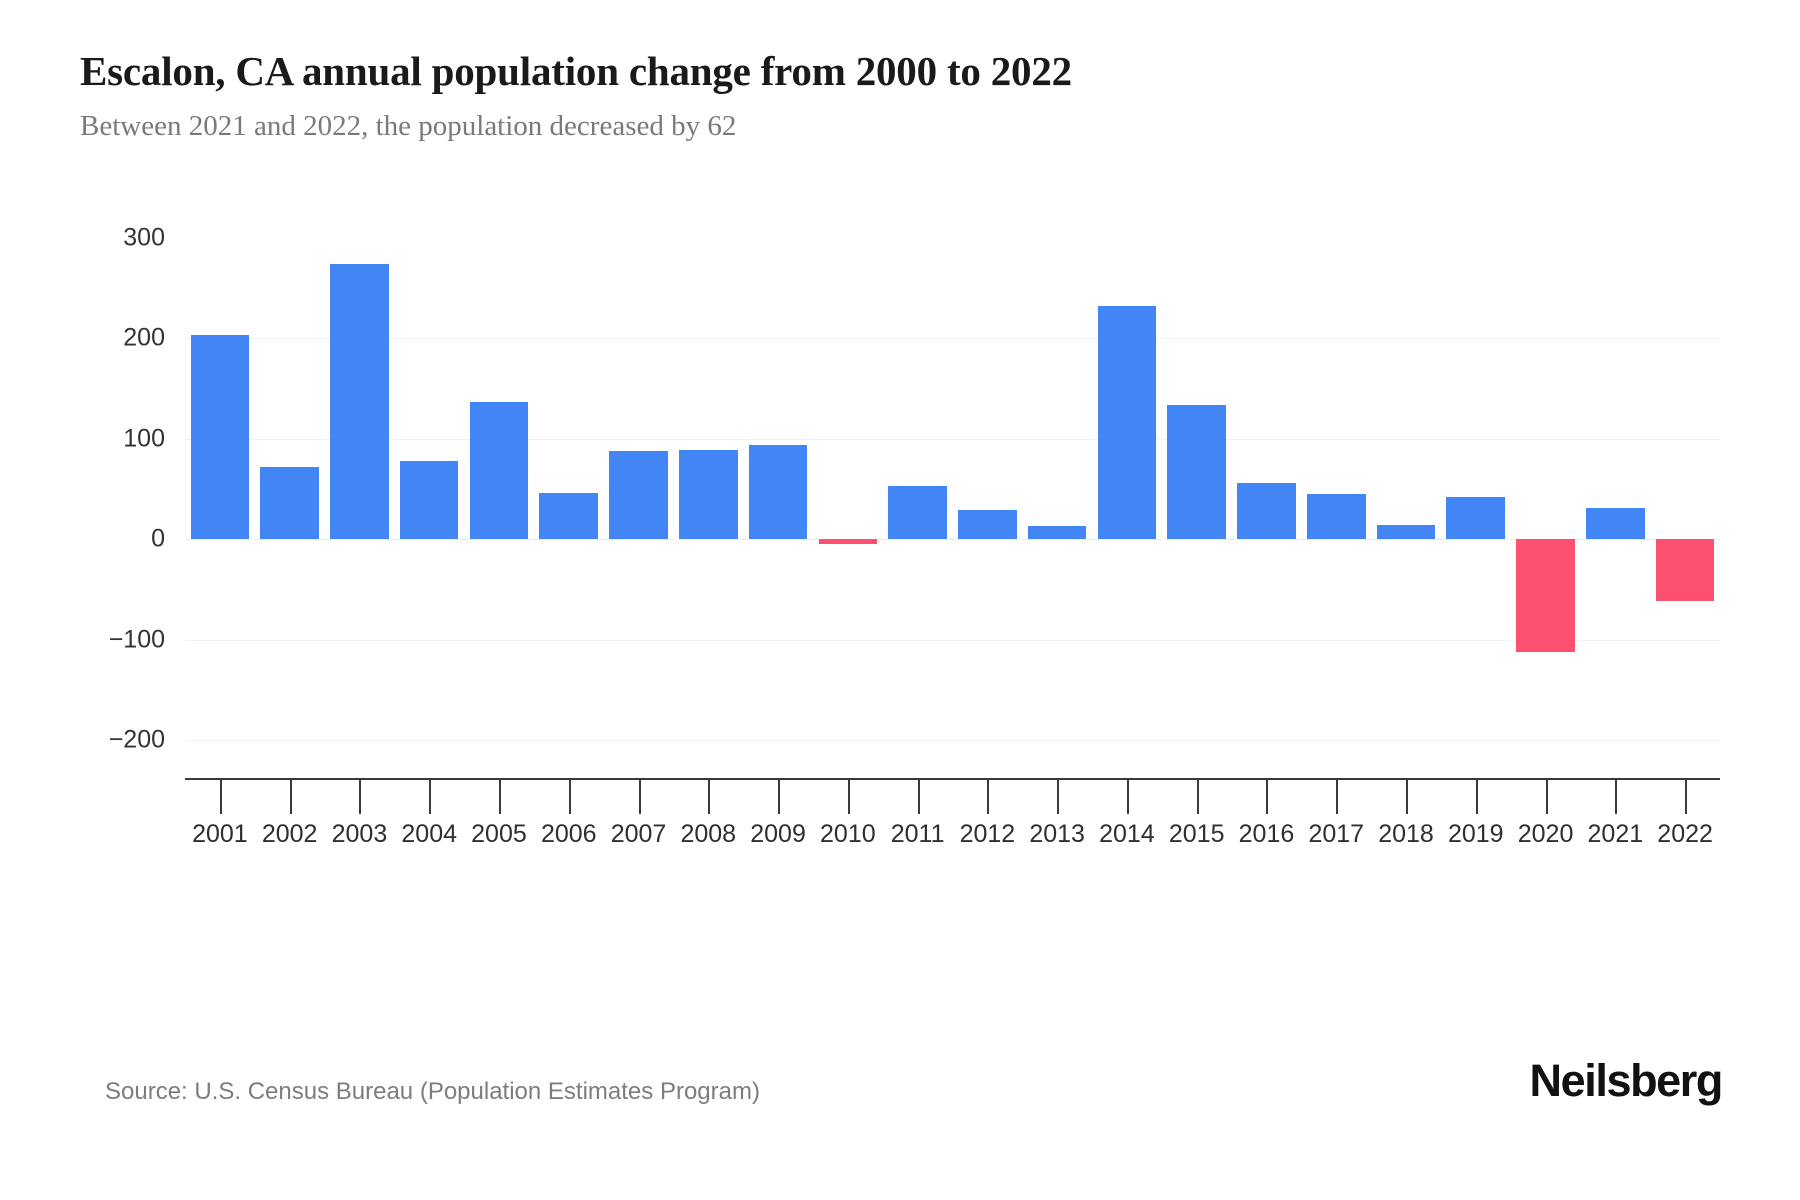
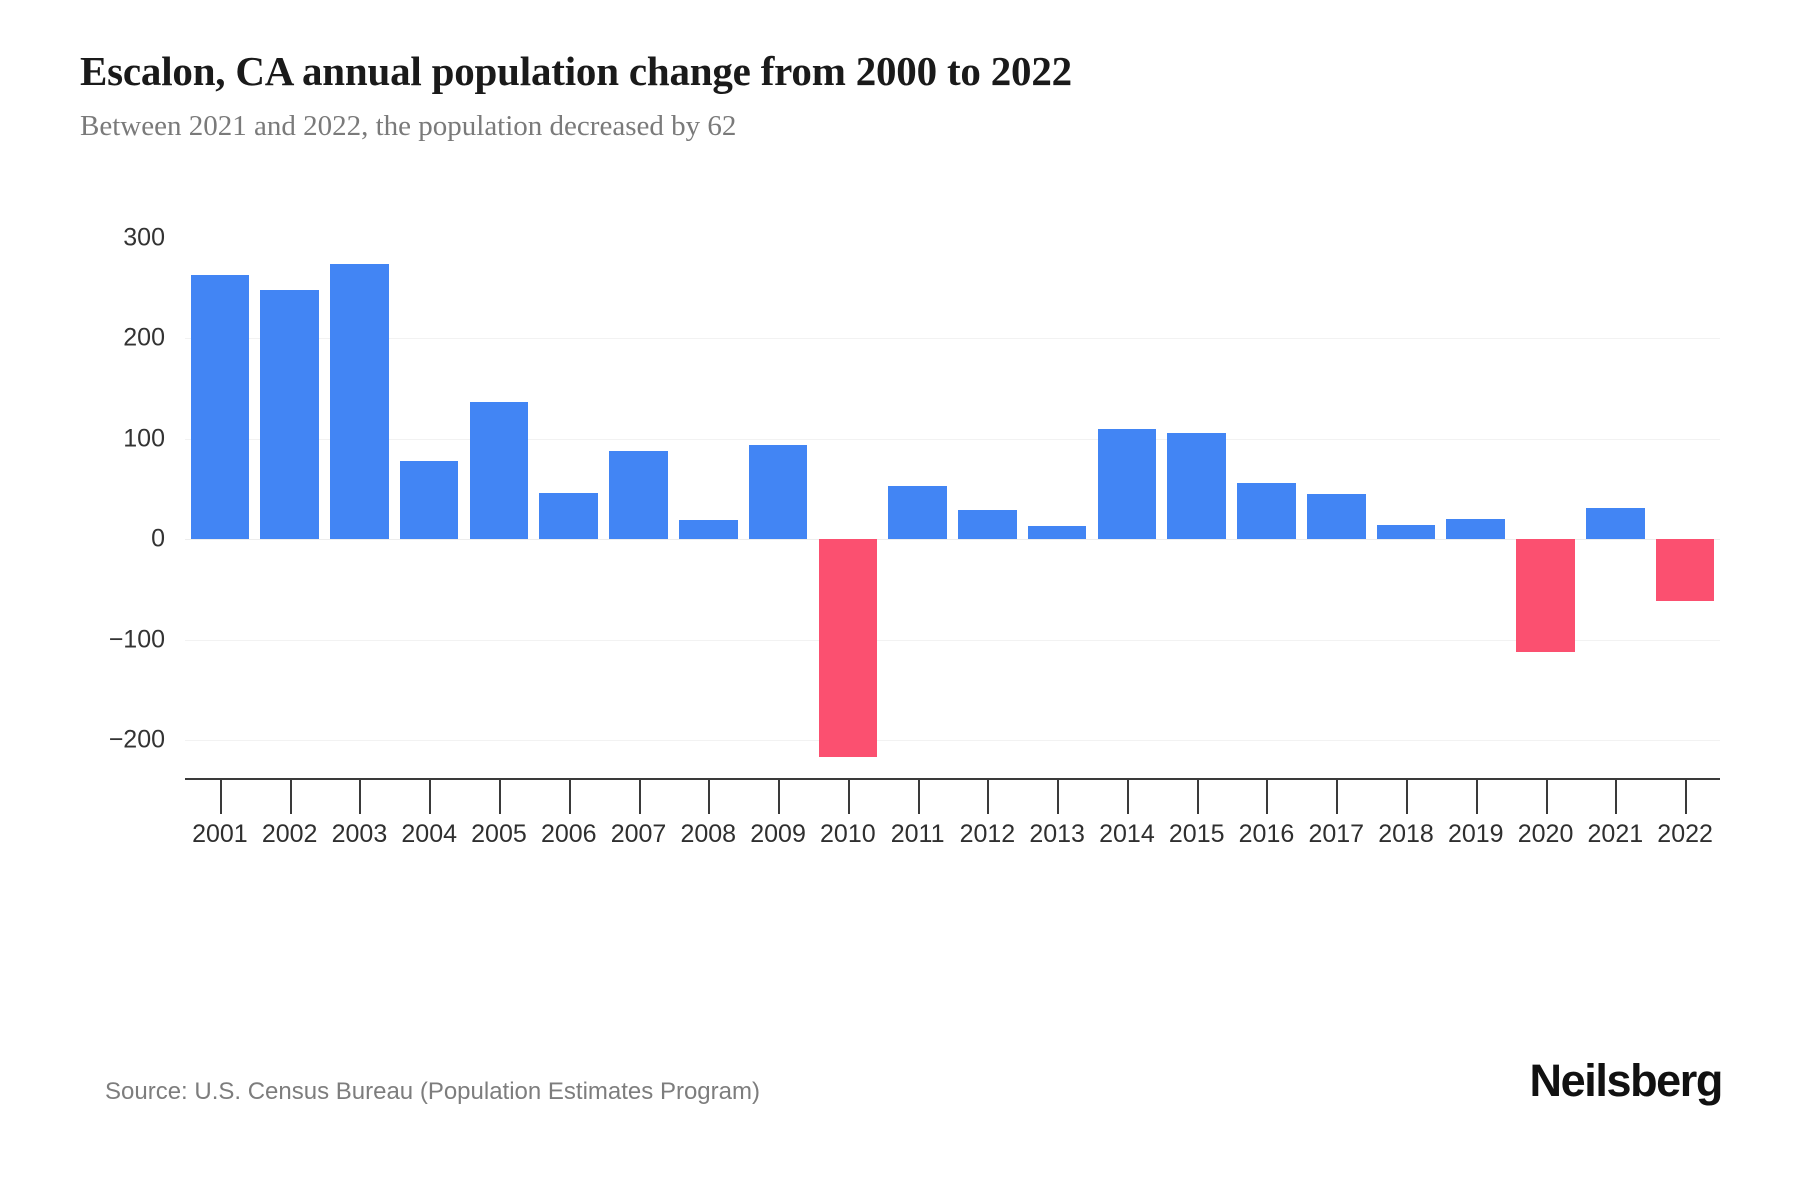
2001: 203 -> 263
2002: 72 -> 248
2008: 89 -> 19
2010: -5 -> -217
2014: 232 -> 110
2015: 134 -> 106
2019: 42 -> 20
